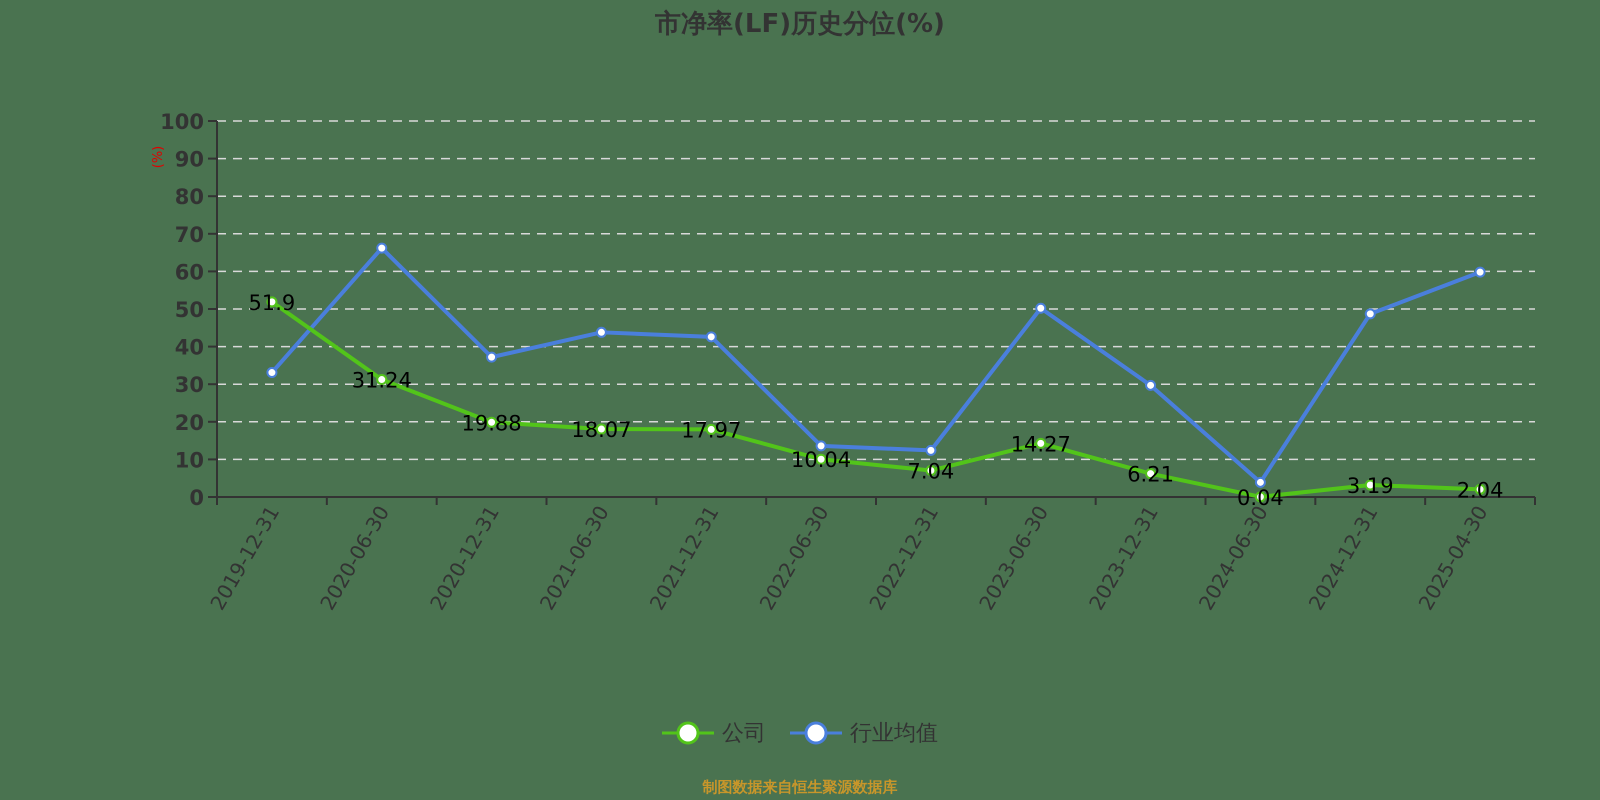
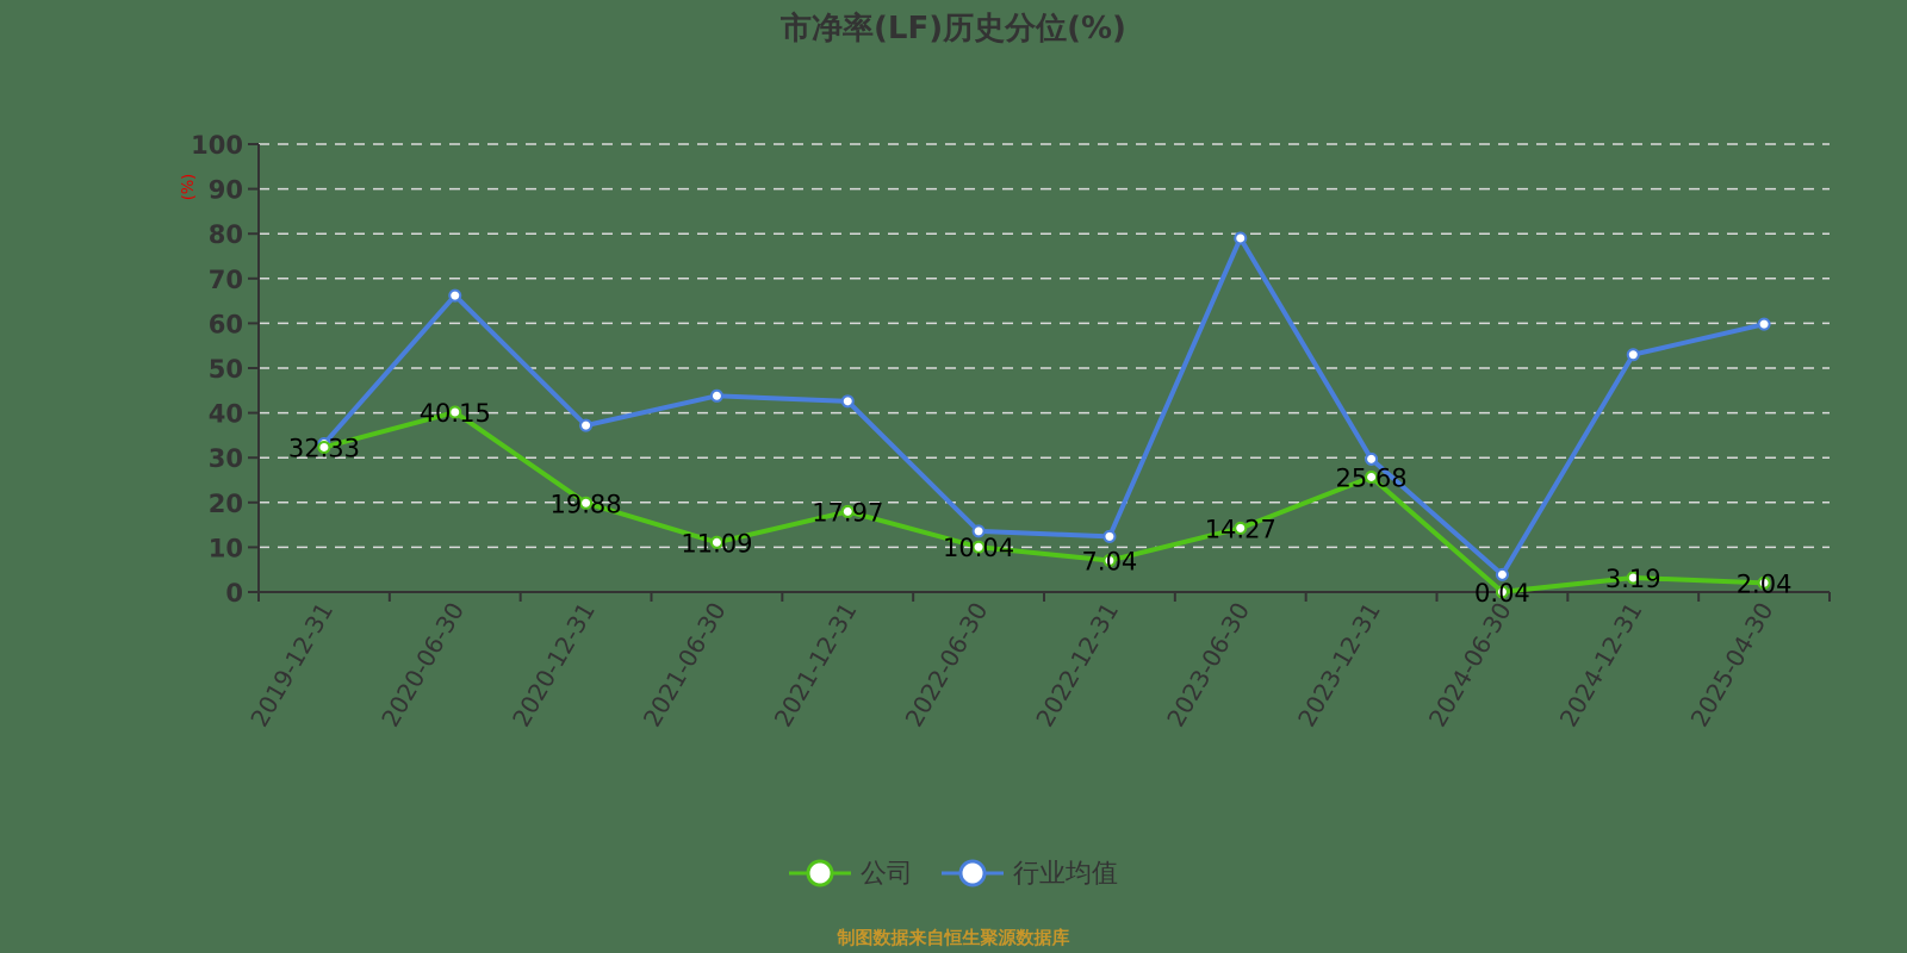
公司/2019-12-31: 51.9 -> 32.33
公司/2020-06-30: 31.24 -> 40.15
公司/2021-06-30: 18.07 -> 11.09
行业均值/2023-06-30: 50 -> 79
公司/2023-12-31: 6.21 -> 25.68
行业均值/2024-12-31: 49 -> 53
